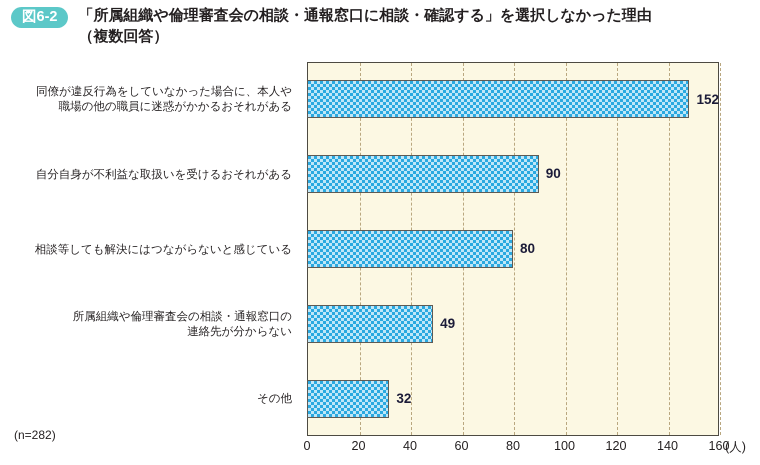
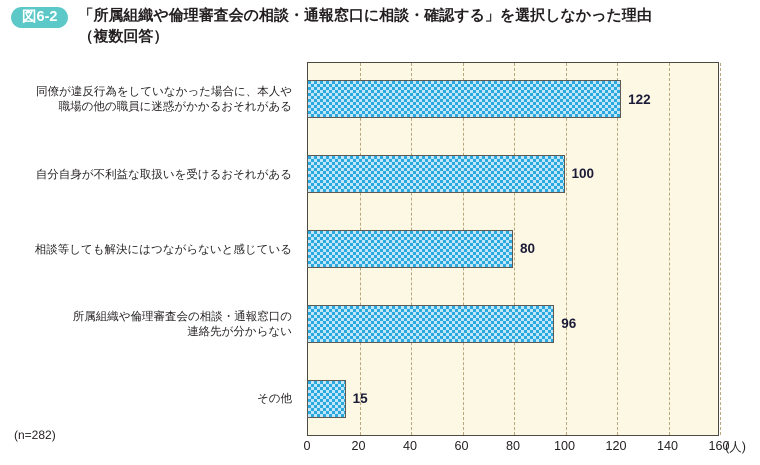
同僚が違反行為をしていなかった場合に、本人や 職場の他の職員に迷惑がかかるおそれがある: 152 -> 122
自分自身が不利益な取扱いを受けるおそれがある: 90 -> 100
所属組織や倫理審査会の相談・通報窓口の 連絡先が分からない: 49 -> 96
その他: 32 -> 15
